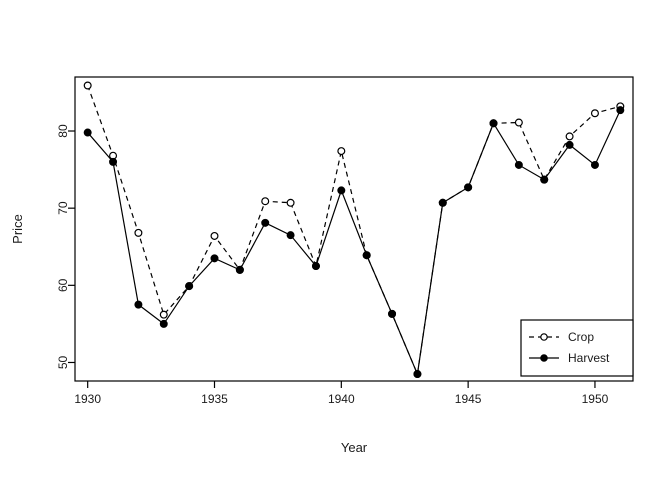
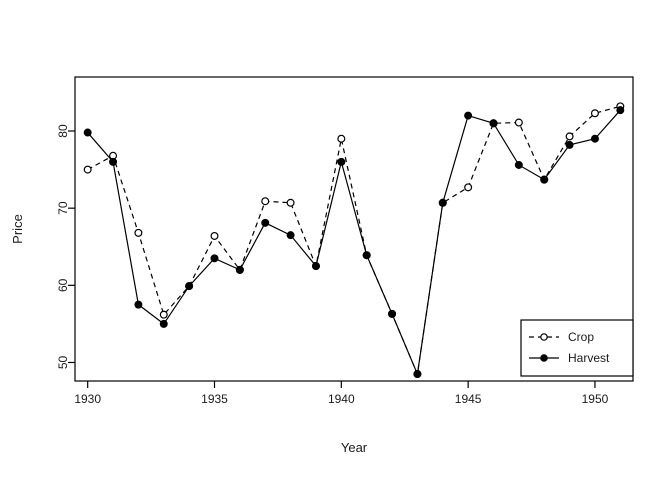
Crop/1930: 86 -> 75
Crop/1940: 77 -> 79
Harvest/1940: 72 -> 76
Harvest/1945: 73 -> 82
Harvest/1950: 76 -> 79
